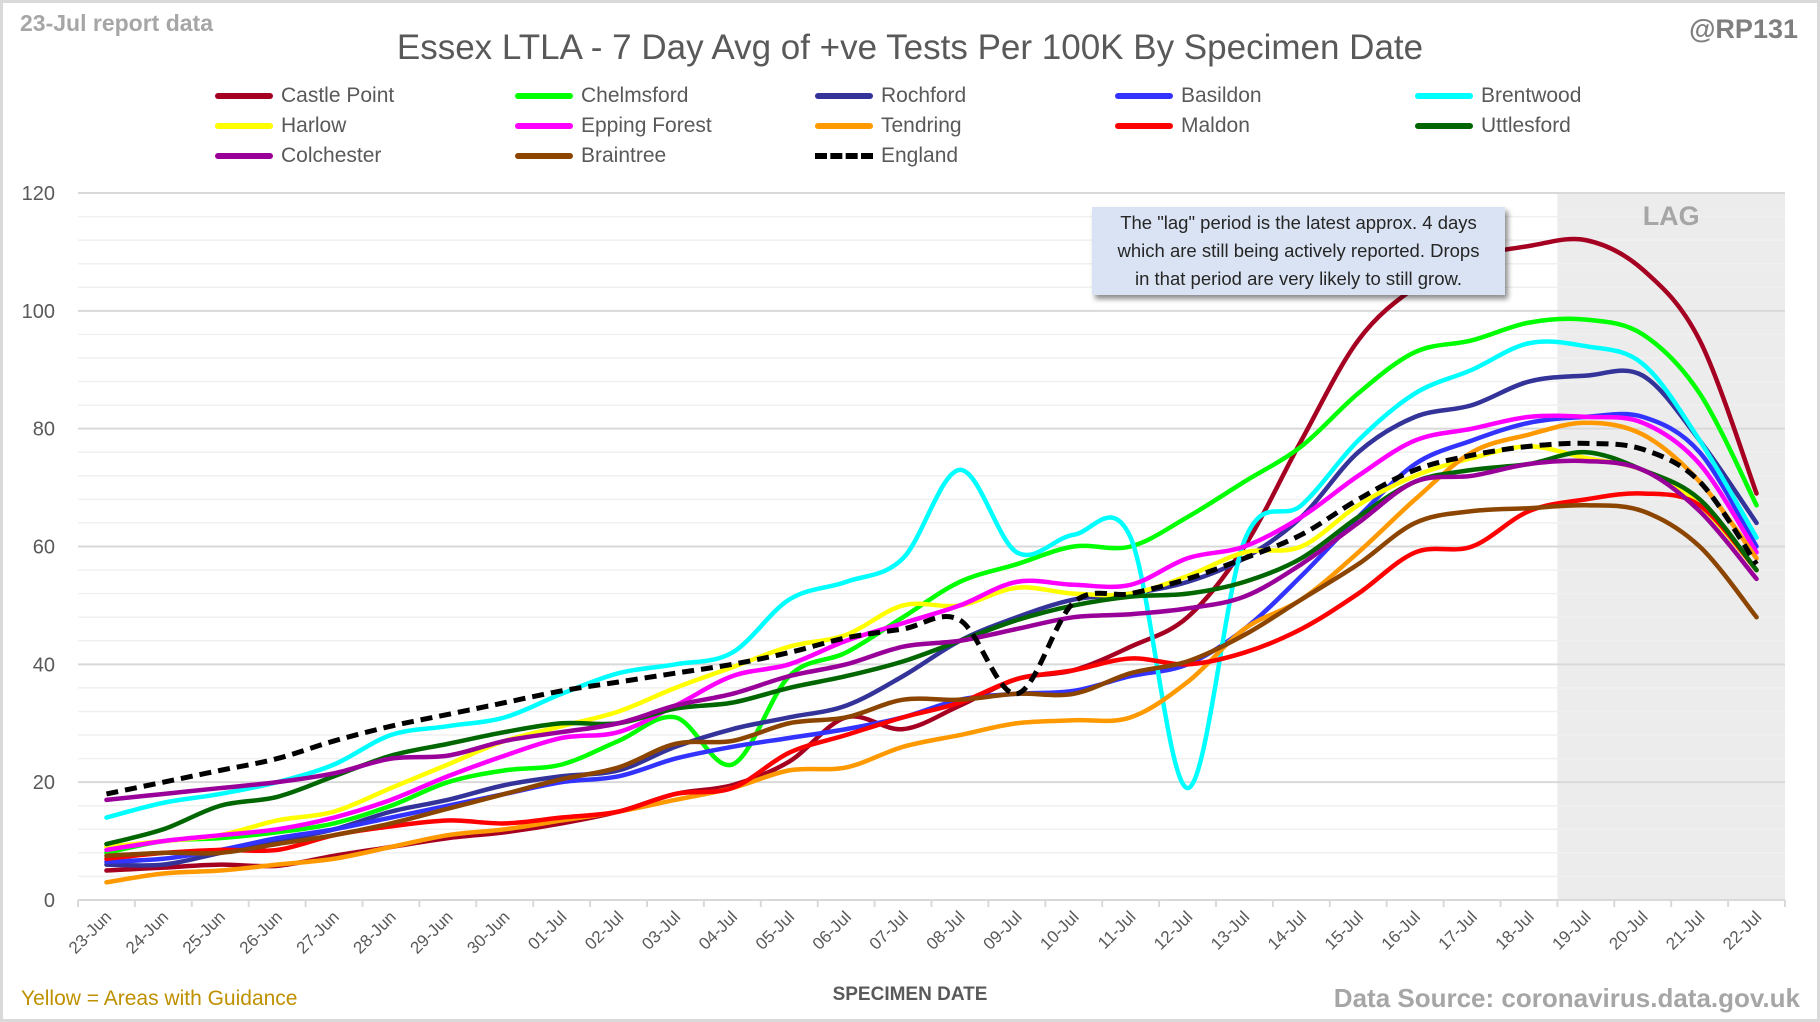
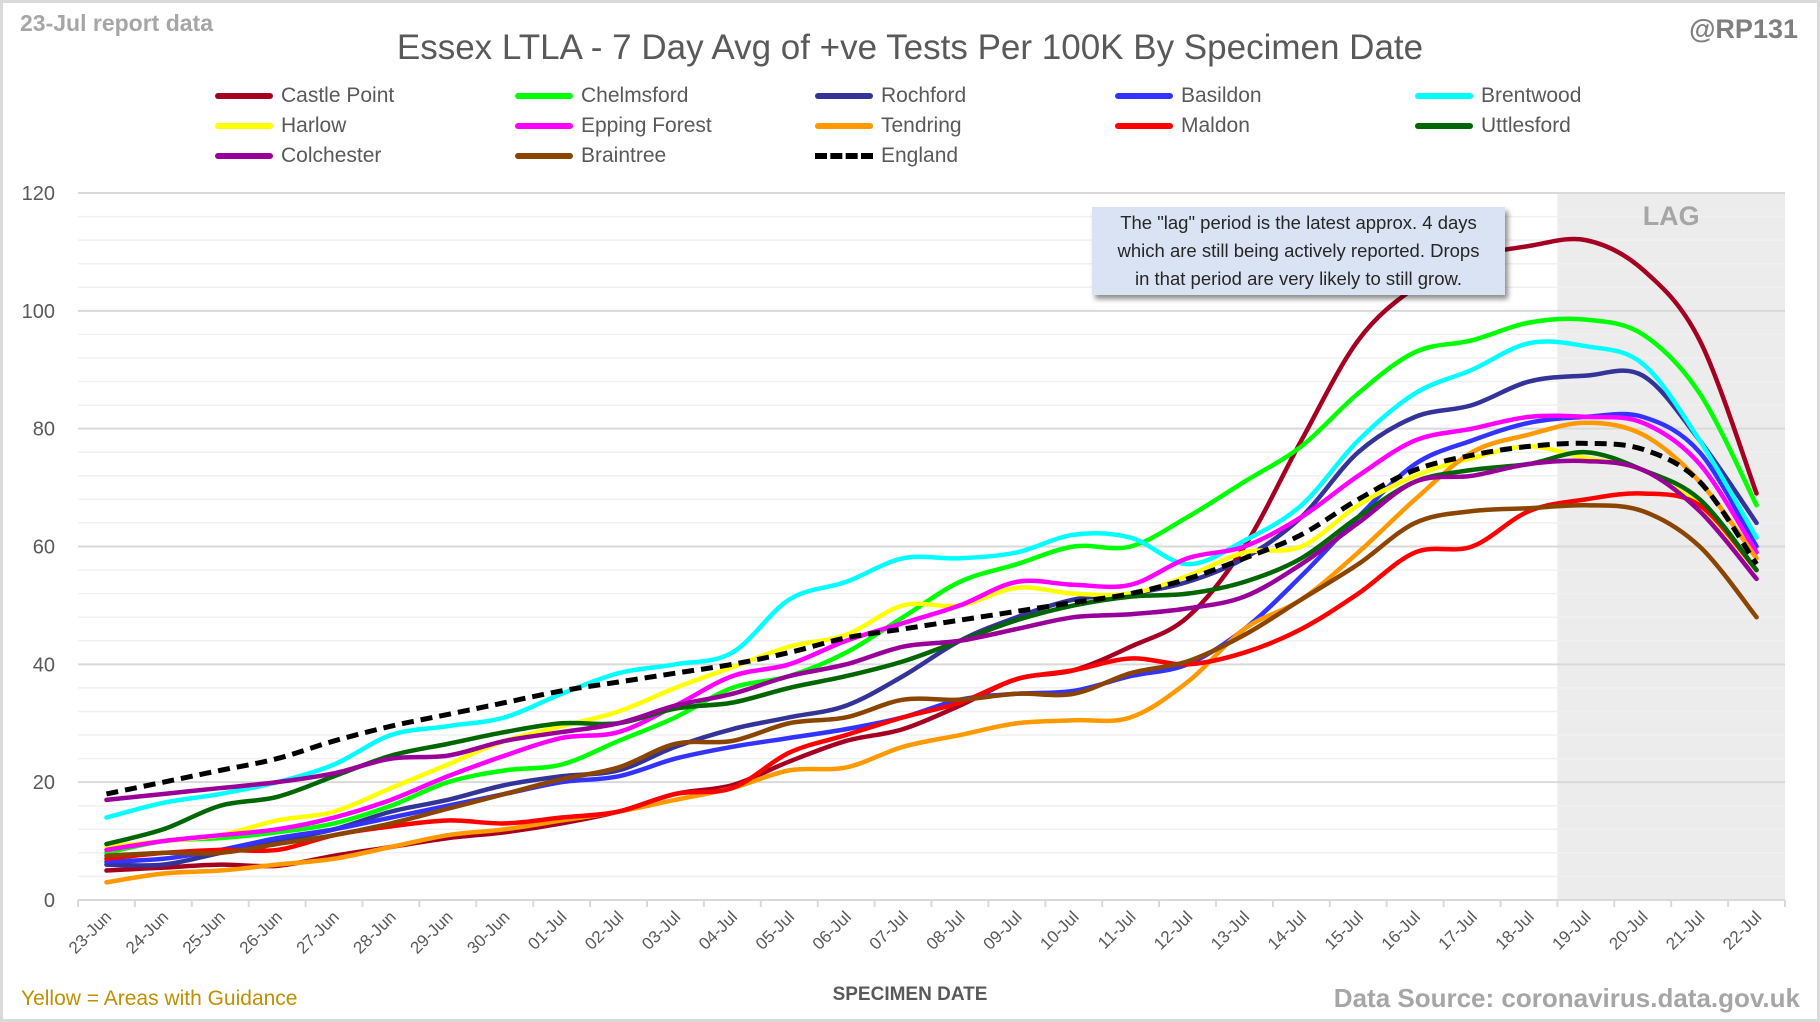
Chelmsford/04-Jul: 23 -> 36
Castle Point/06-Jul: 31 -> 27
Brentwood/08-Jul: 73 -> 58
England/09-Jul: 35 -> 49
Brentwood/12-Jul: 19 -> 57
